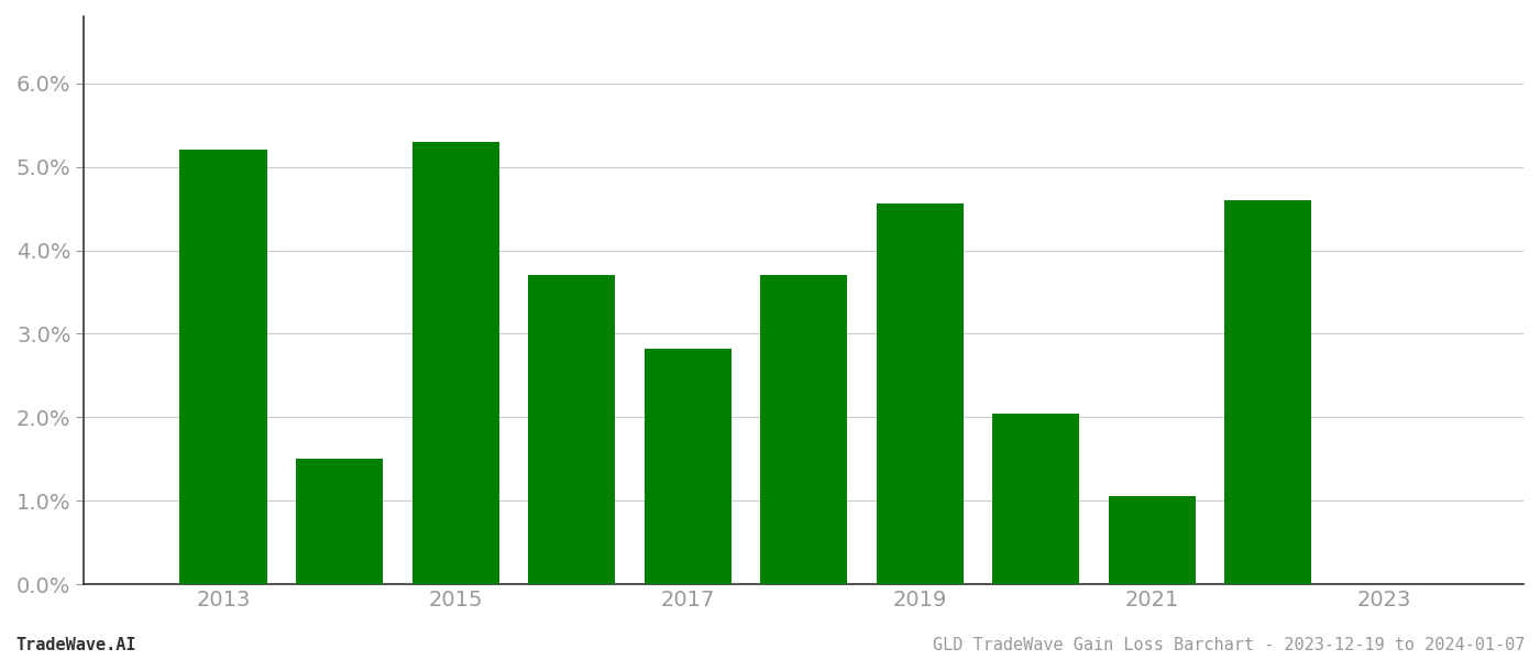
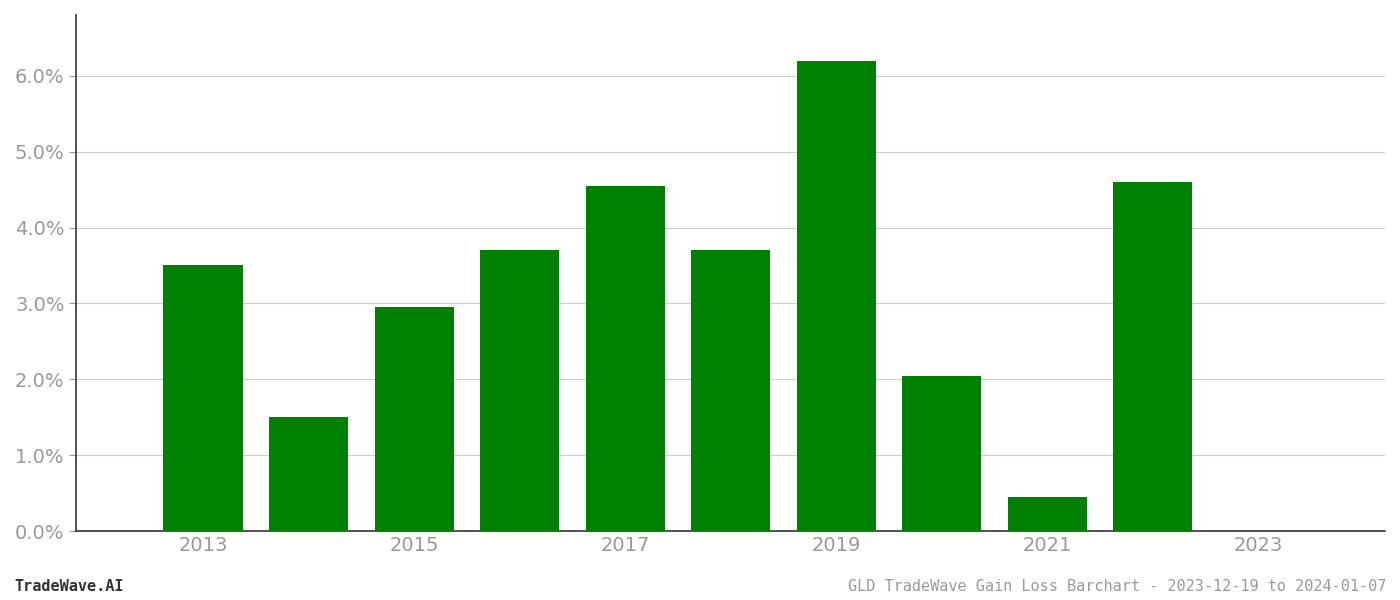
2013: 5.20% -> 3.50%
2015: 5.30% -> 2.95%
2017: 2.82% -> 4.55%
2019: 4.56% -> 6.20%
2021: 1.06% -> 0.45%
